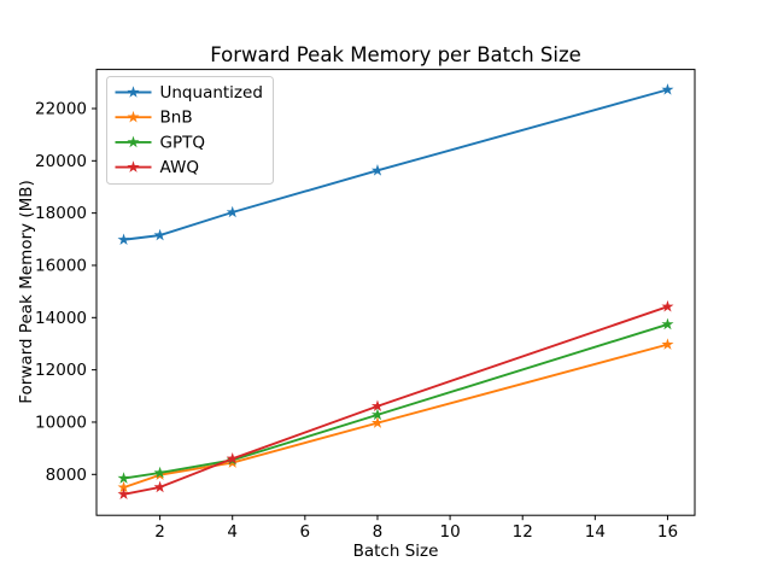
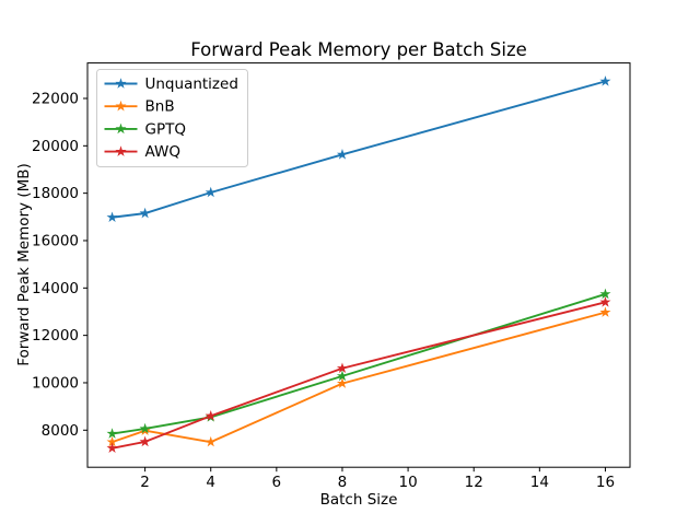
BnB/4: 8400 -> 7500
AWQ/16: 14400 -> 13400
